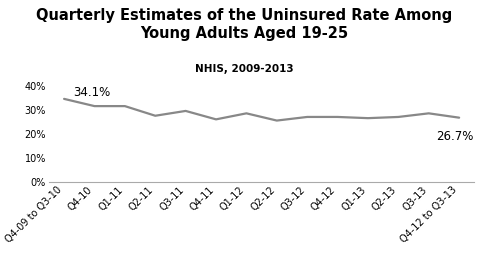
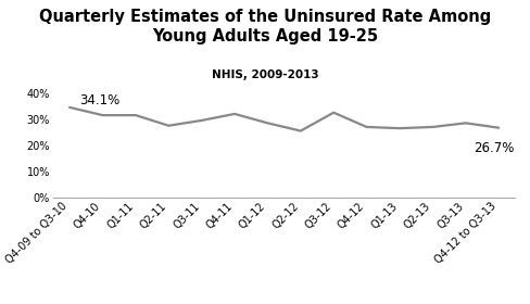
Q4-11: 26.0% -> 32.0%
Q3-12: 27.0% -> 32.5%
